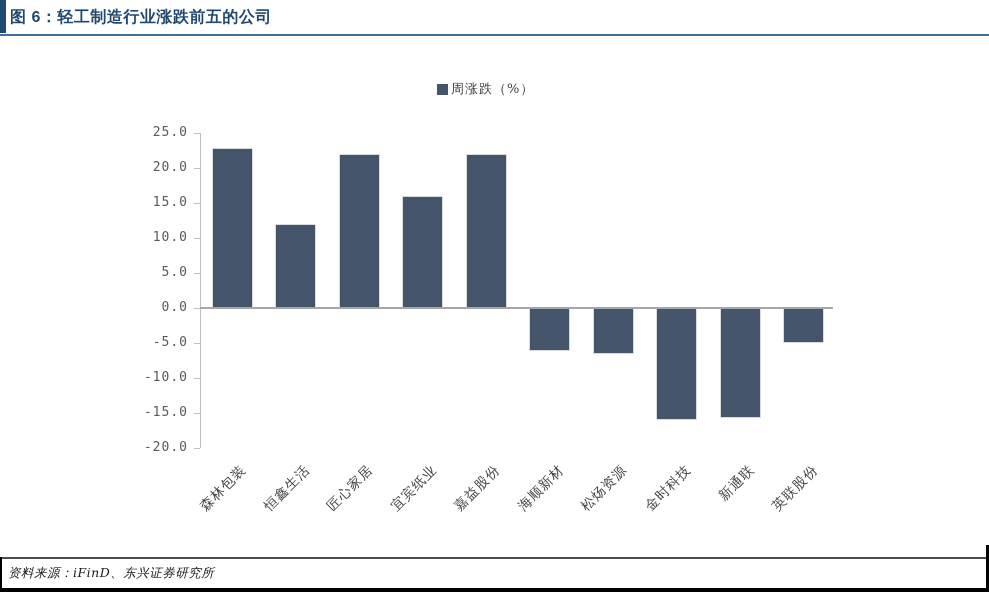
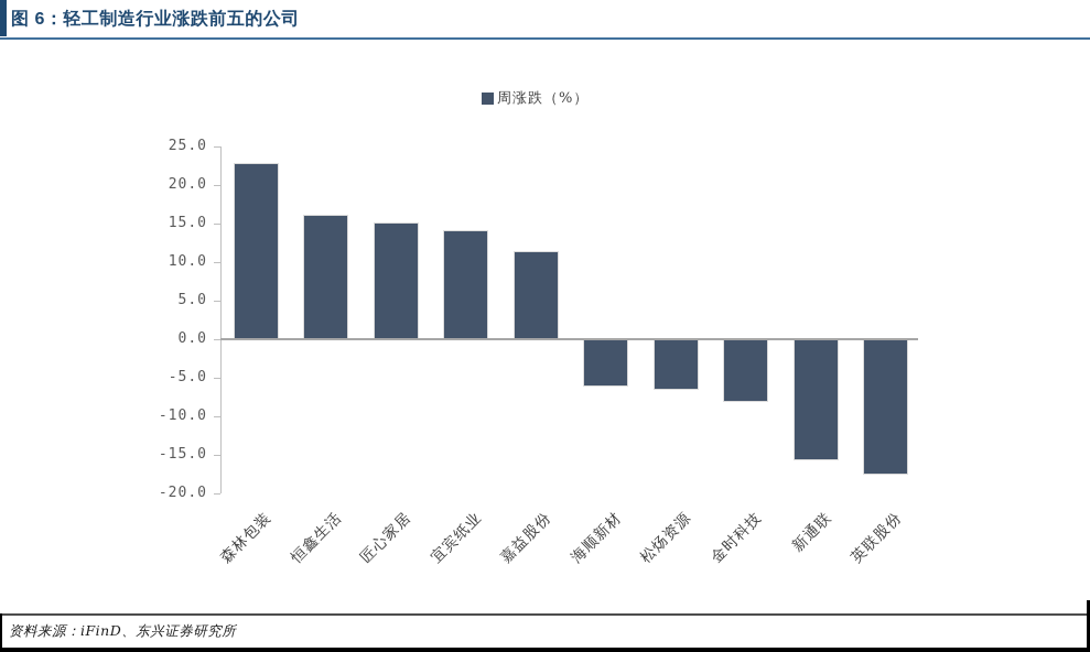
恒鑫生活: 12 -> 16
匠心家居: 22 -> 15
宜宾纸业: 16 -> 14
嘉益股份: 22 -> 12
金时科技: -16 -> -8
英联股份: -5 -> -18
